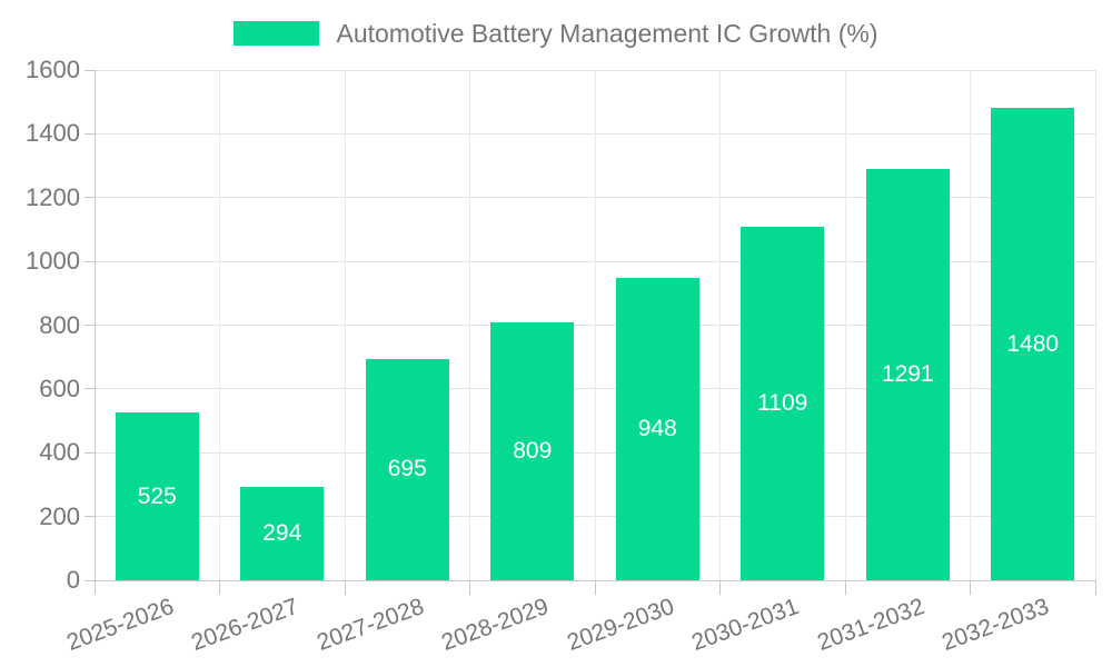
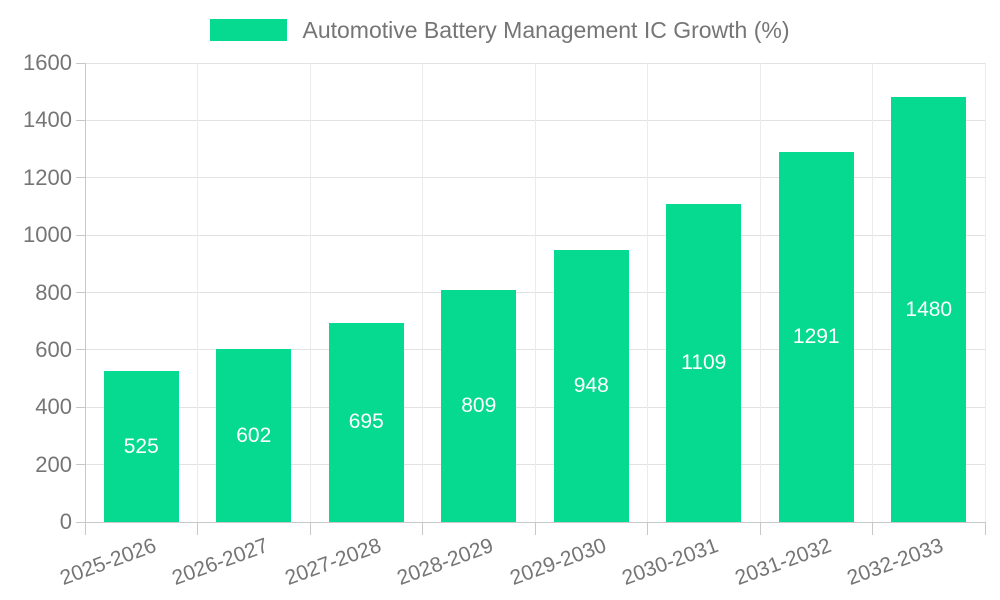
2026-2027: 294 -> 602
